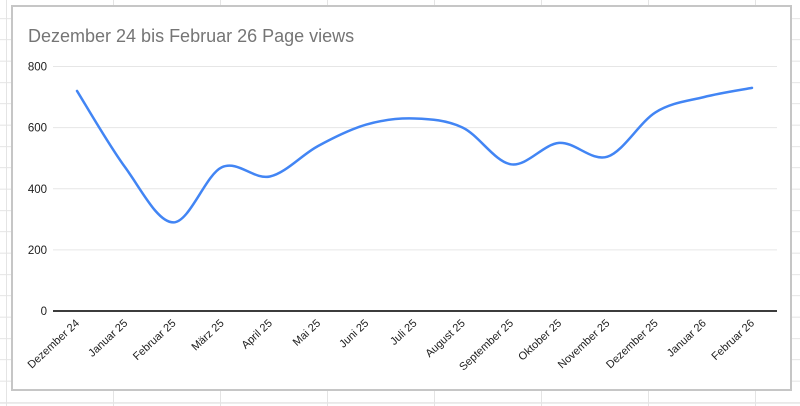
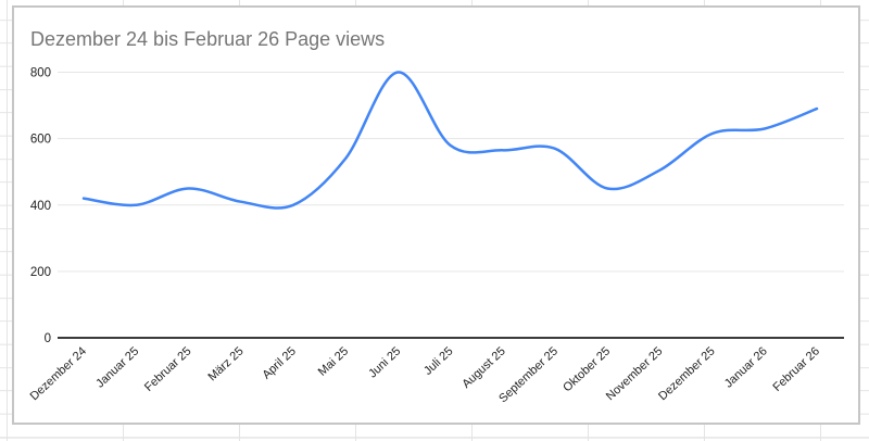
Dezember 24: 720 -> 420
Januar 25: 470 -> 400
Februar 25: 290 -> 450
März 25: 470 -> 410
April 25: 440 -> 400
Juni 25: 610 -> 800
Juli 25: 630 -> 580
August 25: 600 -> 560
September 25: 480 -> 570
Oktober 25: 550 -> 450
Dezember 25: 650 -> 620
Januar 26: 700 -> 630
Februar 26: 730 -> 690
